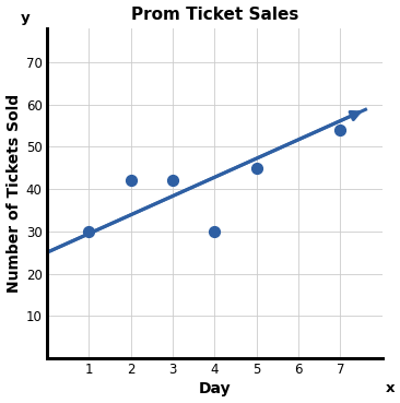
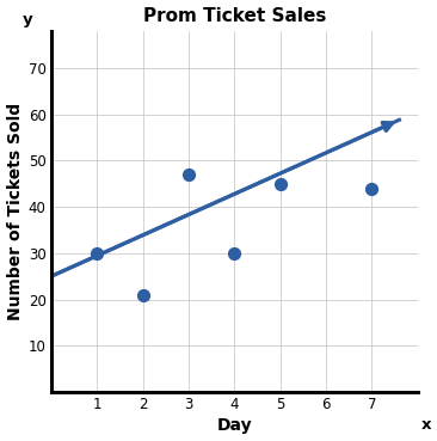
2: 42 -> 21
3: 42 -> 47
7: 54 -> 44
